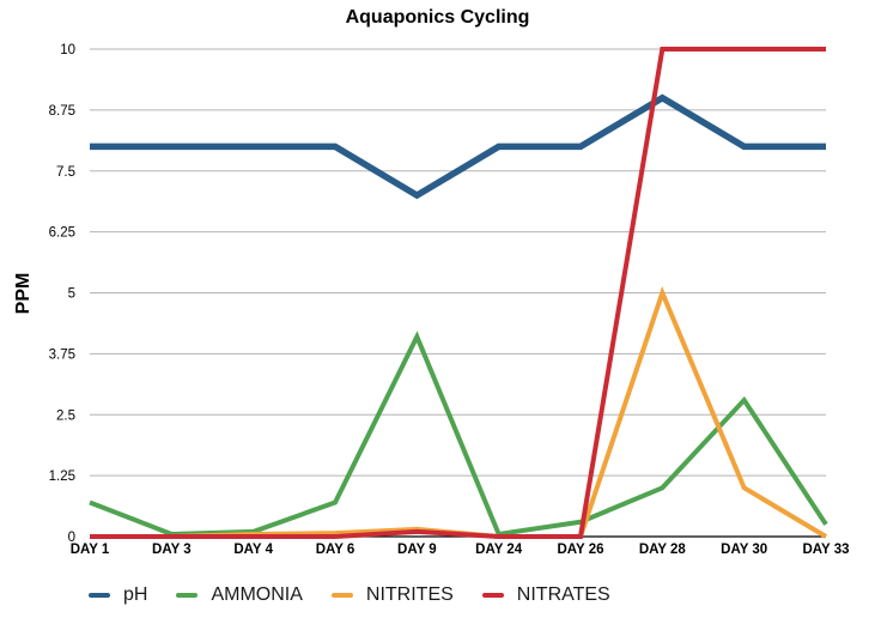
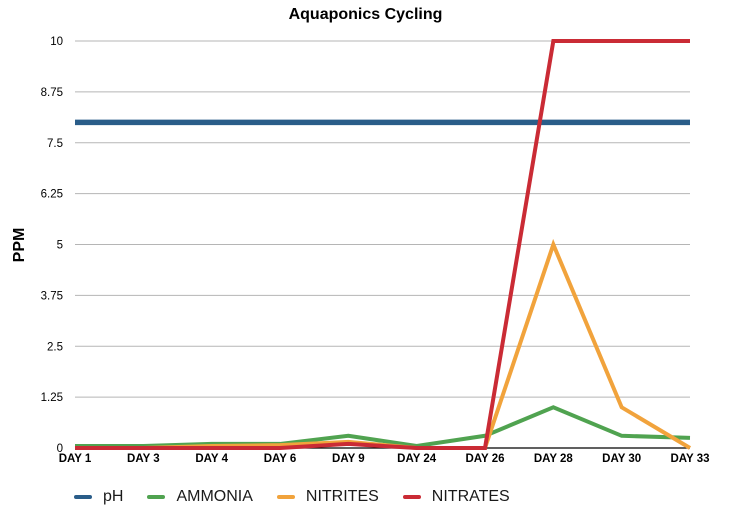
AMMONIA/DAY 1: 0.7 -> 0.1
AMMONIA/DAY 6: 0.7 -> 0.1
pH/DAY 9: 7 -> 8
AMMONIA/DAY 9: 4.1 -> 0.3
pH/DAY 28: 9 -> 8
AMMONIA/DAY 30: 2.8 -> 0.3
